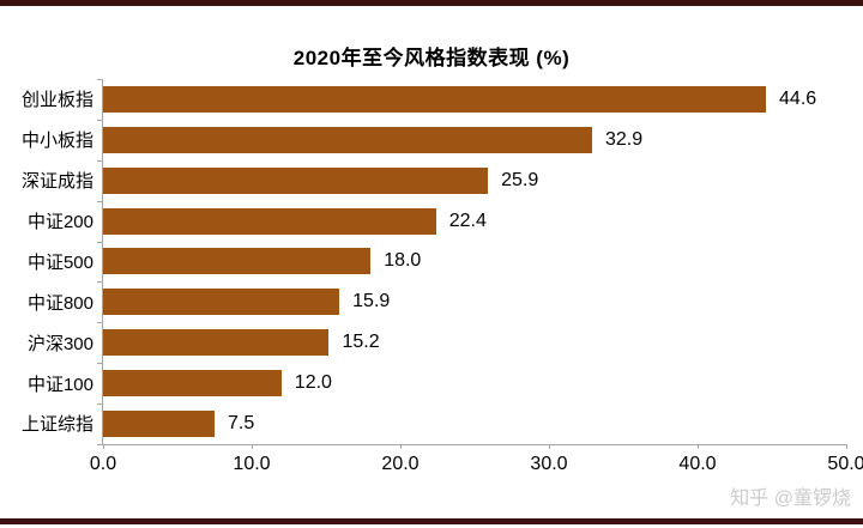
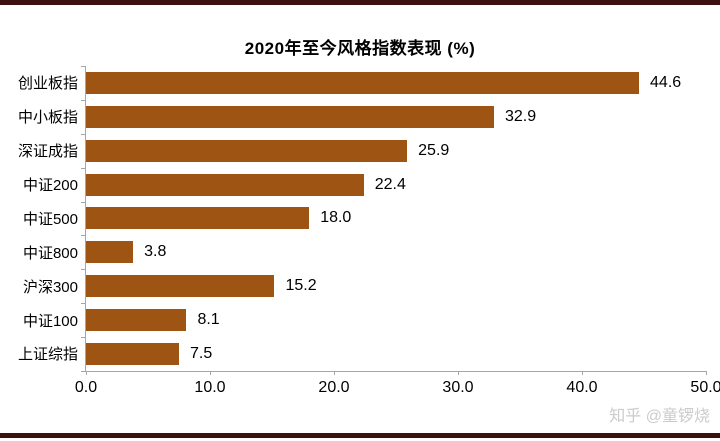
中证800: 15.9 -> 3.8
中证100: 12.0 -> 8.1
